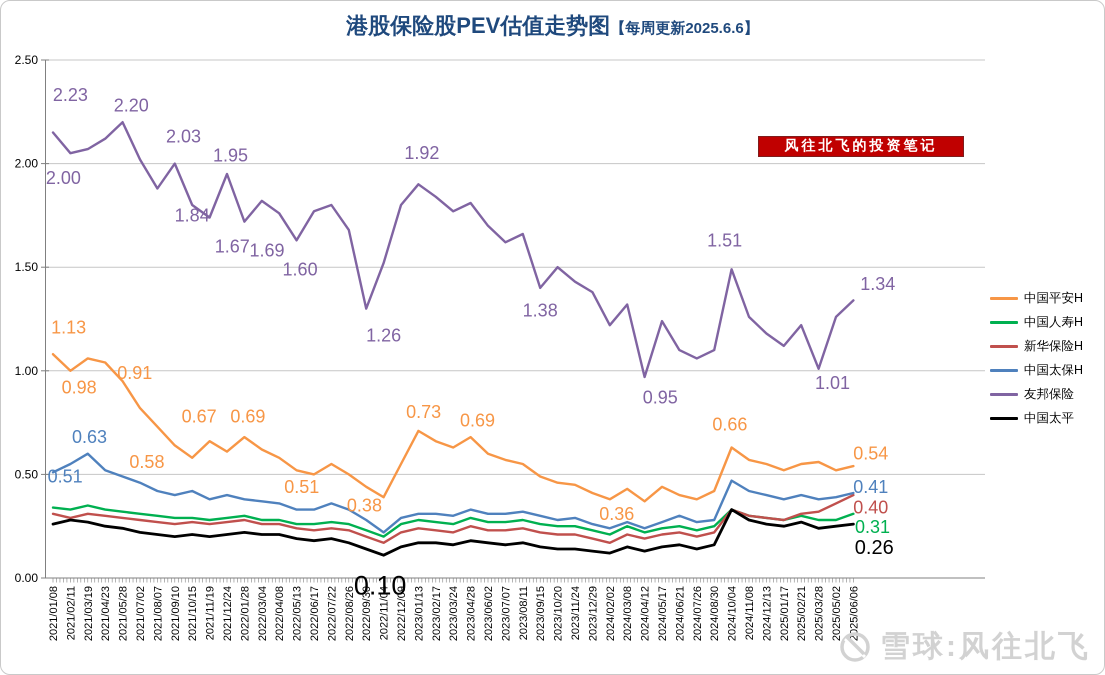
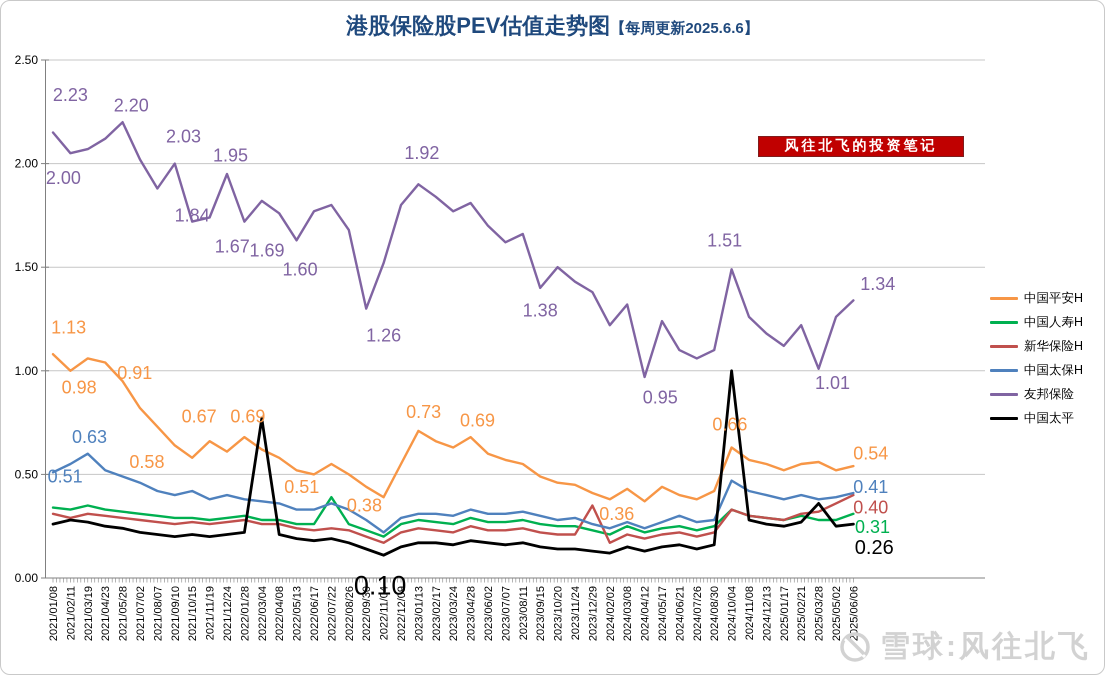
友邦保险/2021/10/15: 1.80 -> 1.72
中国太平/2022/03/04: 0.21 -> 0.77
中国人寿H/2022/07/22: 0.27 -> 0.39
新华保险H/2023/12/29: 0.19 -> 0.35
中国太平/2024/10/04: 0.33 -> 1.00
中国太平/2025/03/28: 0.24 -> 0.36
